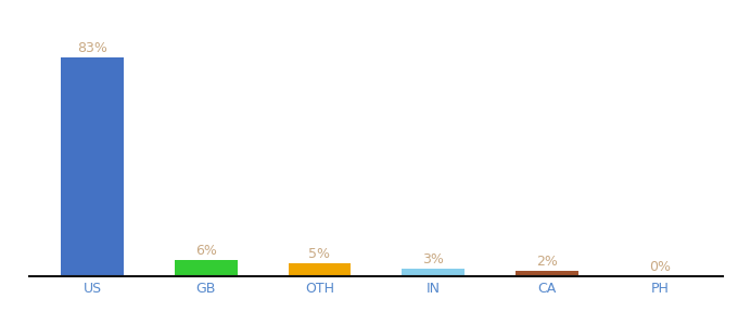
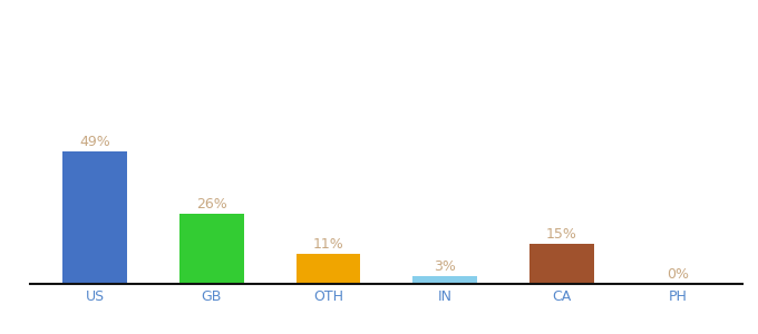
US: 83% -> 49%
GB: 6% -> 26%
OTH: 5% -> 11%
CA: 2% -> 15%
